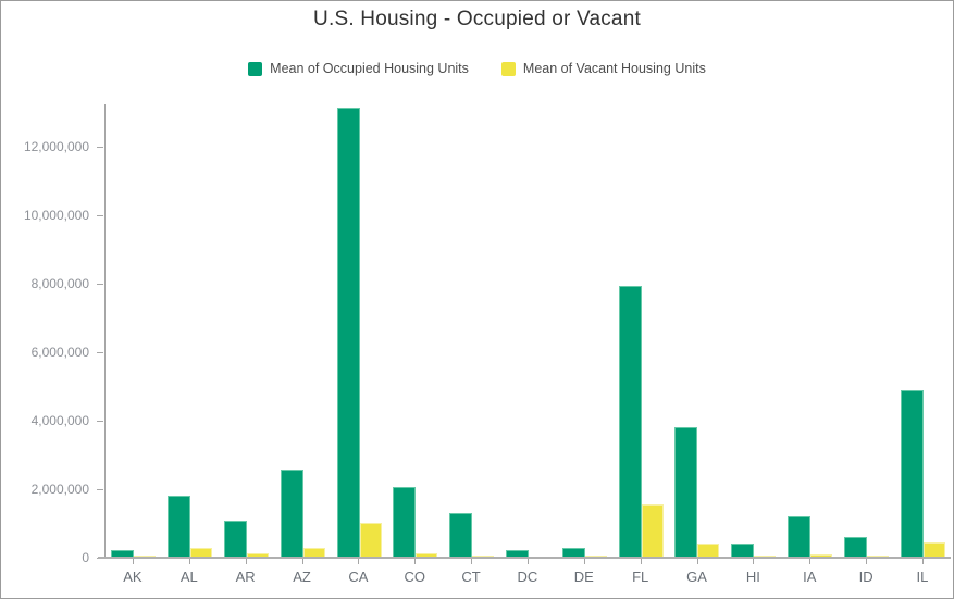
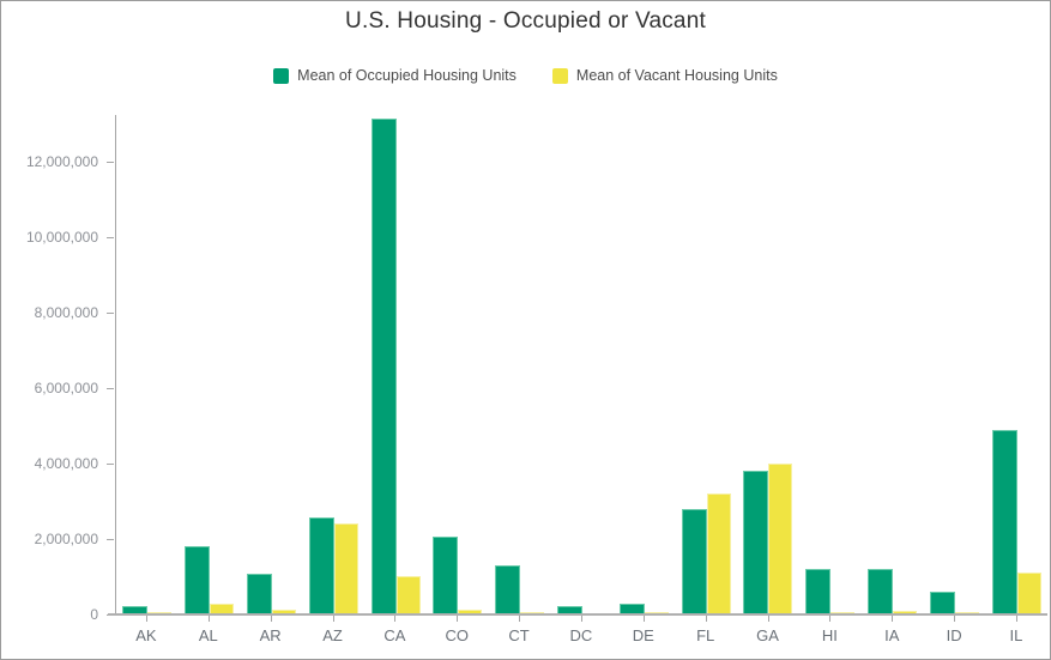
Mean of Vacant Housing Units/AZ: 300000 -> 2400000
Mean of Occupied Housing Units/FL: 7900000 -> 2800000
Mean of Vacant Housing Units/FL: 1600000 -> 3200000
Mean of Vacant Housing Units/GA: 400000 -> 4000000
Mean of Occupied Housing Units/HI: 400000 -> 1200000
Mean of Vacant Housing Units/IL: 400000 -> 1100000
